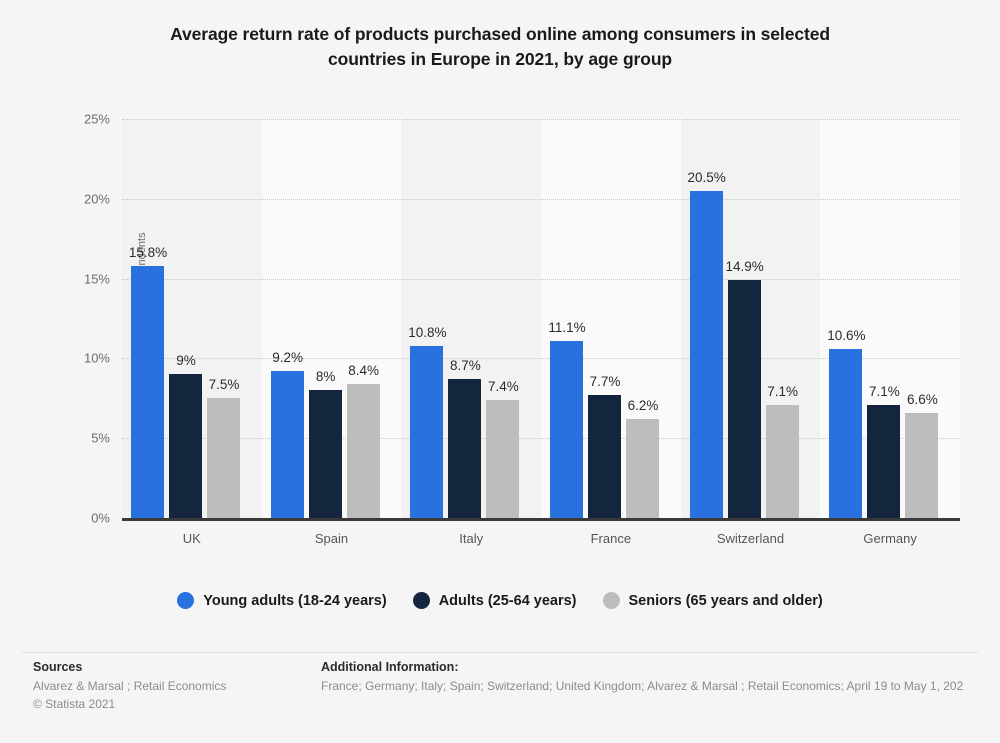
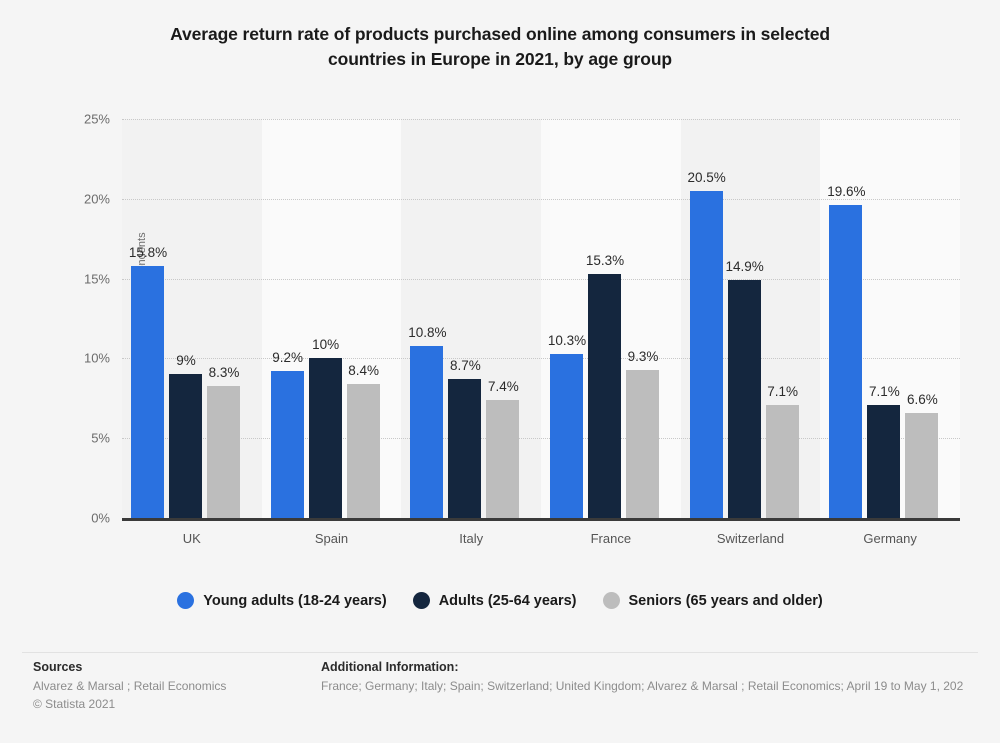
Seniors (65 years and older)/UK: 7.5% -> 8.3%
Adults (25-64 years)/Spain: 8% -> 10%
Young adults (18-24 years)/France: 11.1% -> 10.3%
Adults (25-64 years)/France: 7.7% -> 15.3%
Seniors (65 years and older)/France: 6.2% -> 9.3%
Young adults (18-24 years)/Germany: 10.6% -> 19.6%
